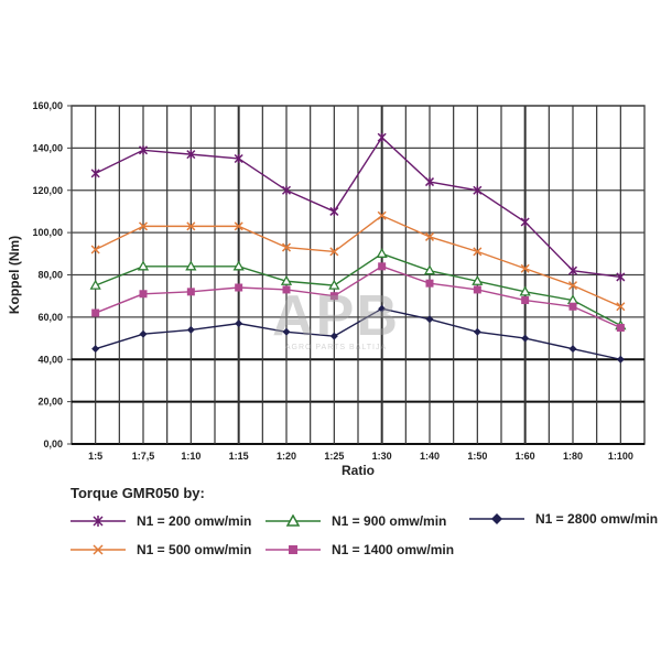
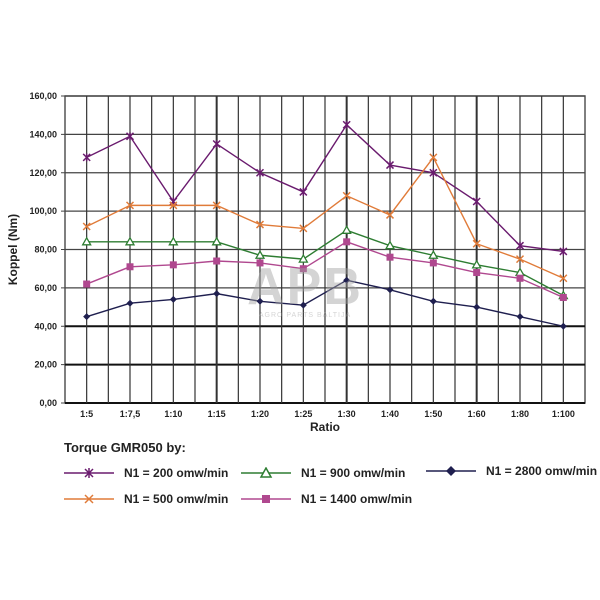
N1 = 900 omw/min/1:5: 75 -> 84
N1 = 200 omw/min/1:10: 137 -> 105
N1 = 500 omw/min/1:50: 91 -> 128
